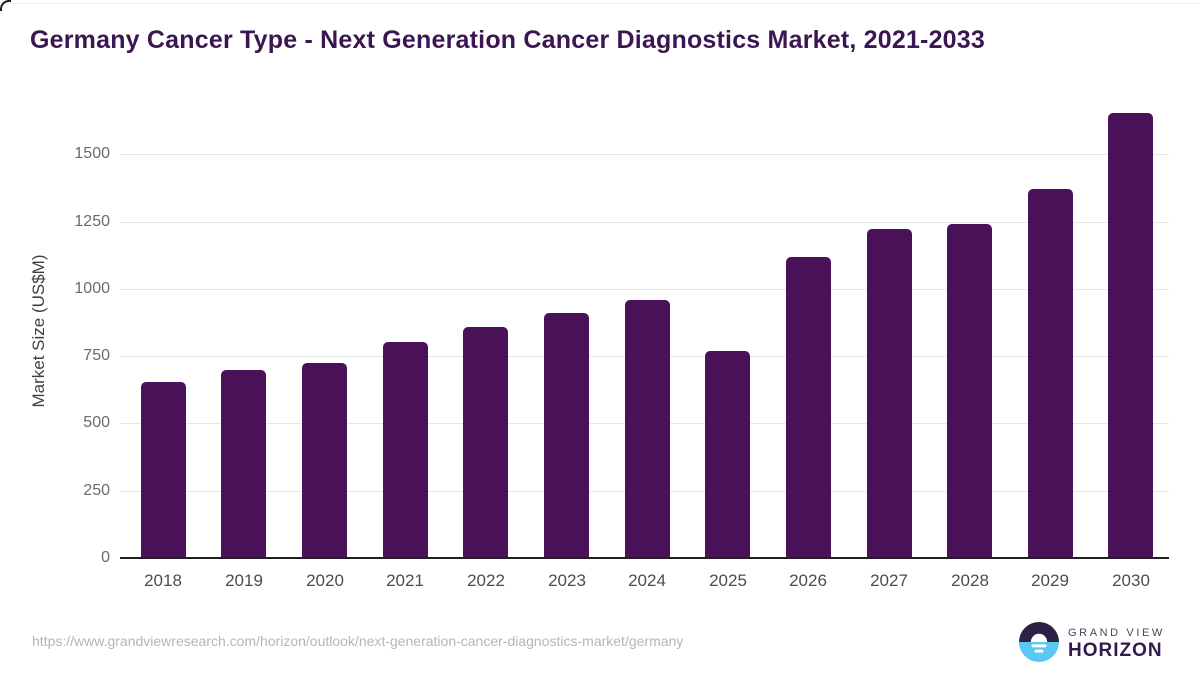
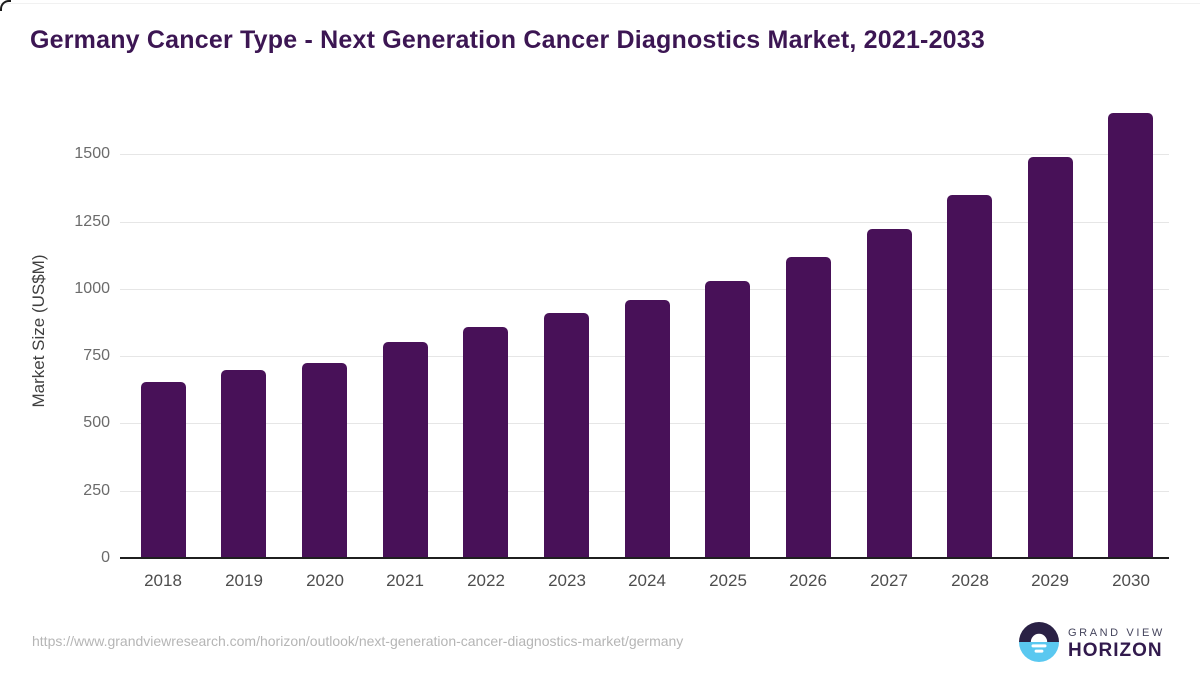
2025: 770 -> 1030
2028: 1240 -> 1350
2029: 1370 -> 1490
